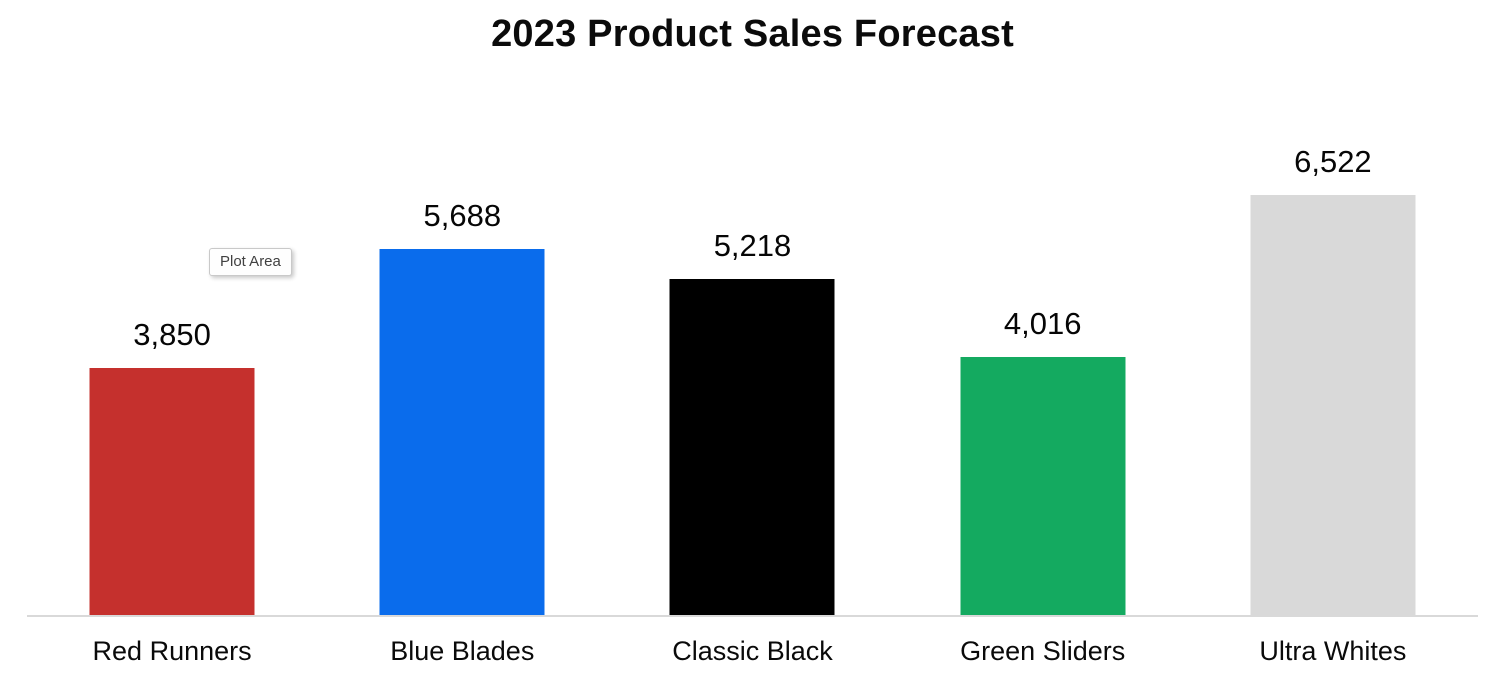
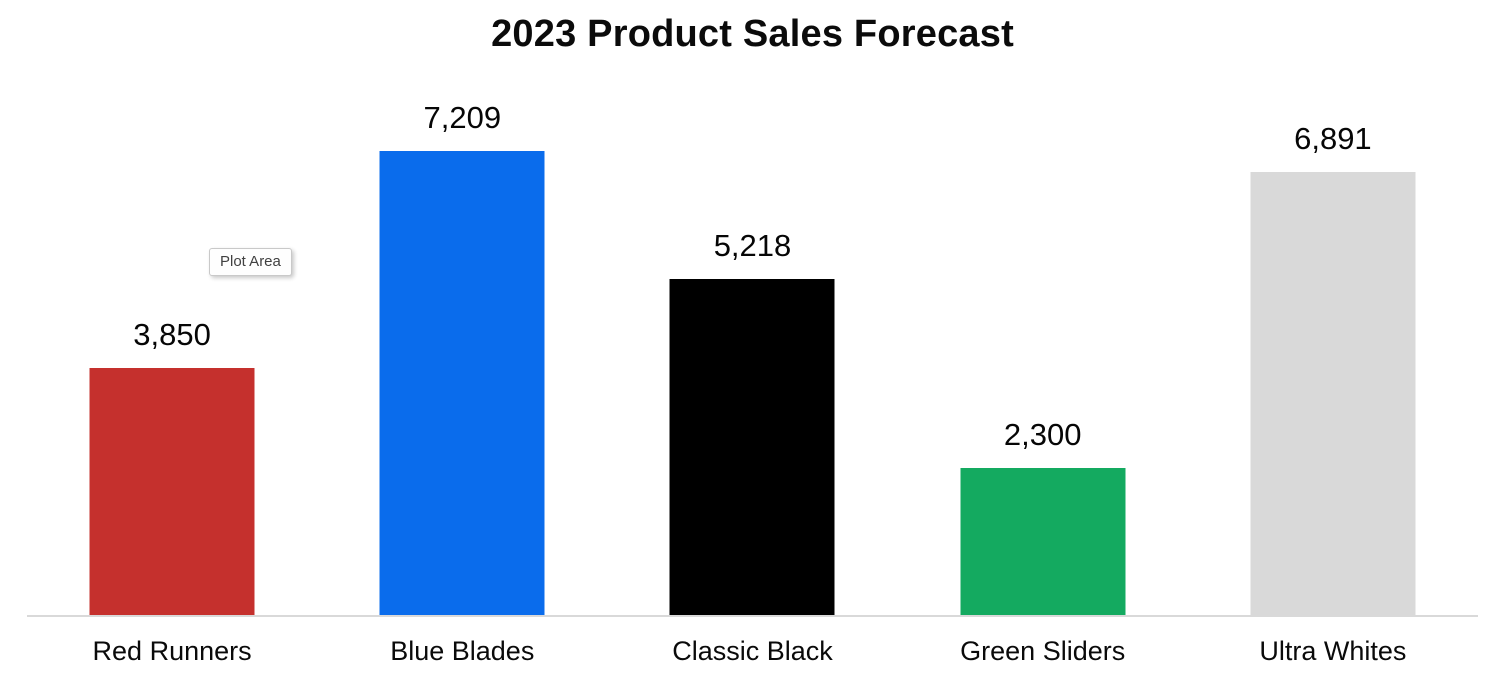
Blue Blades: 5,688 -> 7,209
Green Sliders: 4,016 -> 2,300
Ultra Whites: 6,522 -> 6,891
